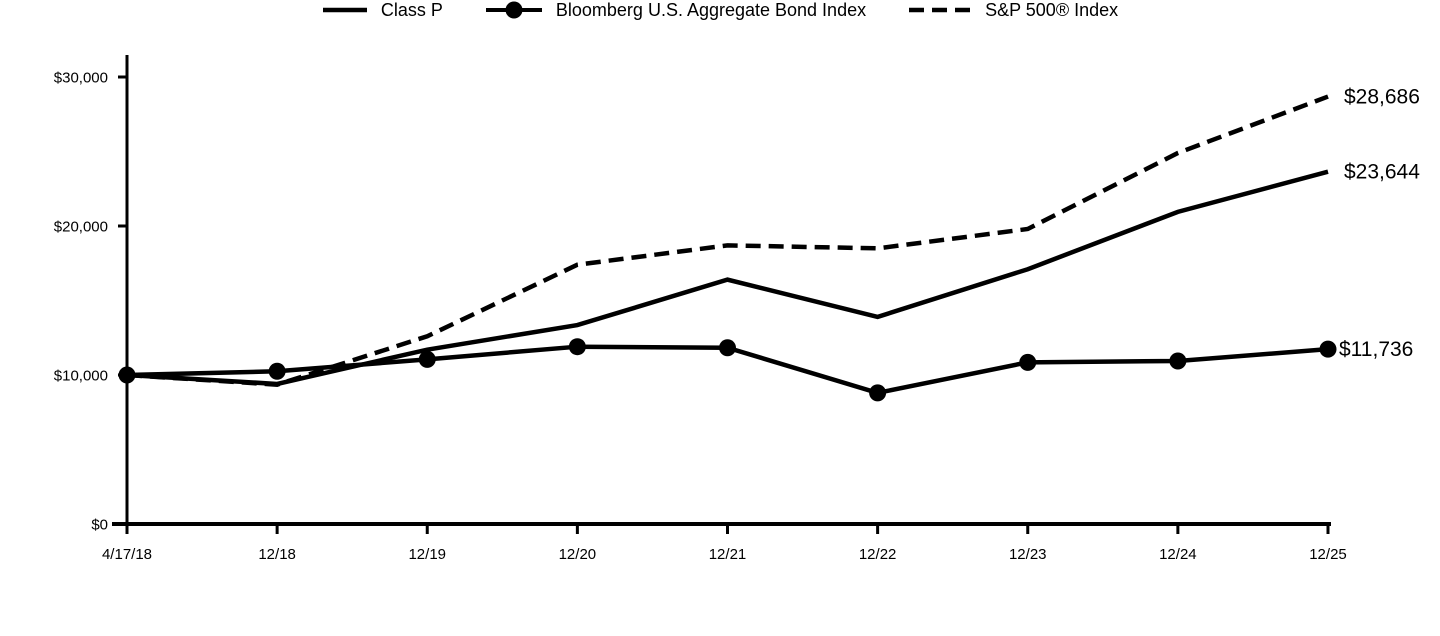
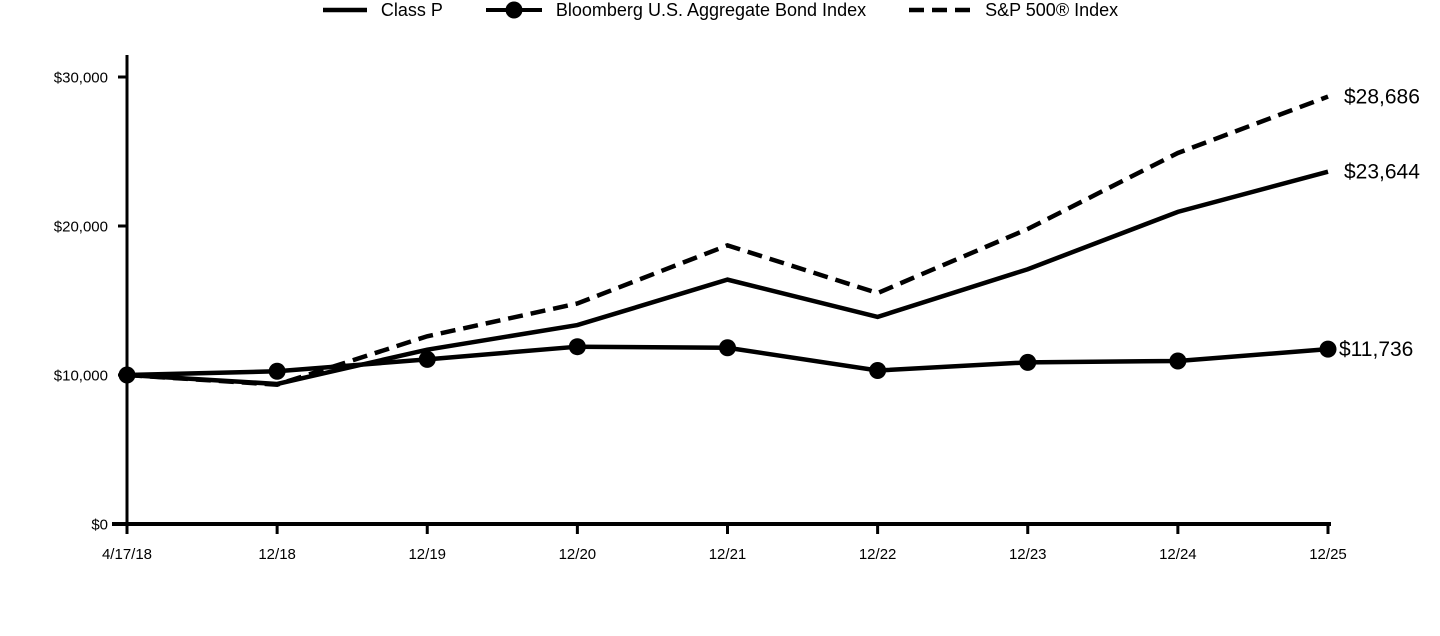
S&P 500® Index/12/20: $17400 -> $14800
Bloomberg U.S. Aggregate Bond Index/12/22: $8800 -> $10300
S&P 500® Index/12/22: $18500 -> $15500
